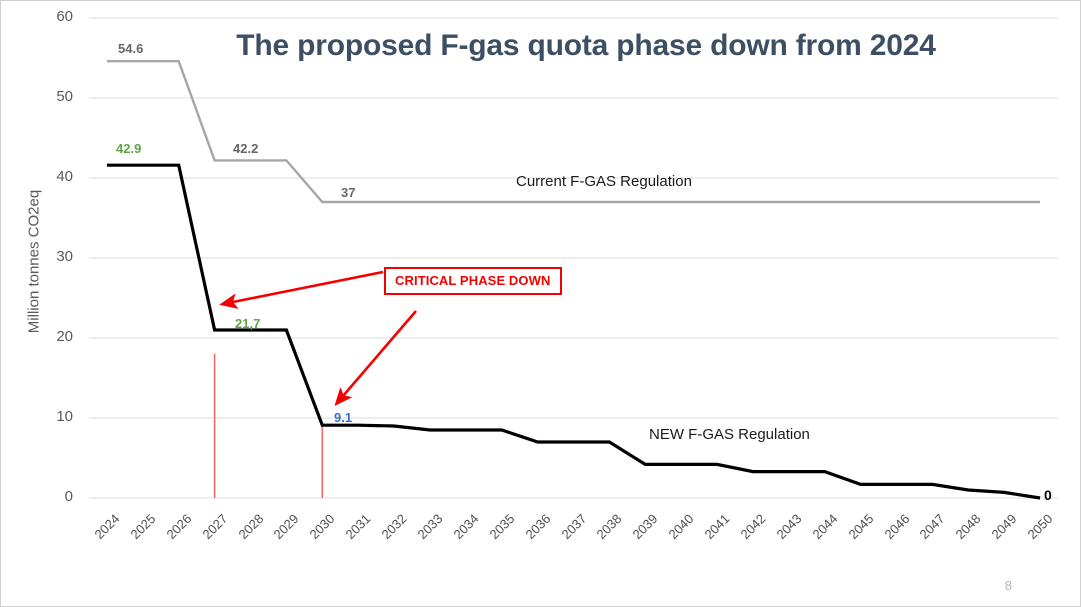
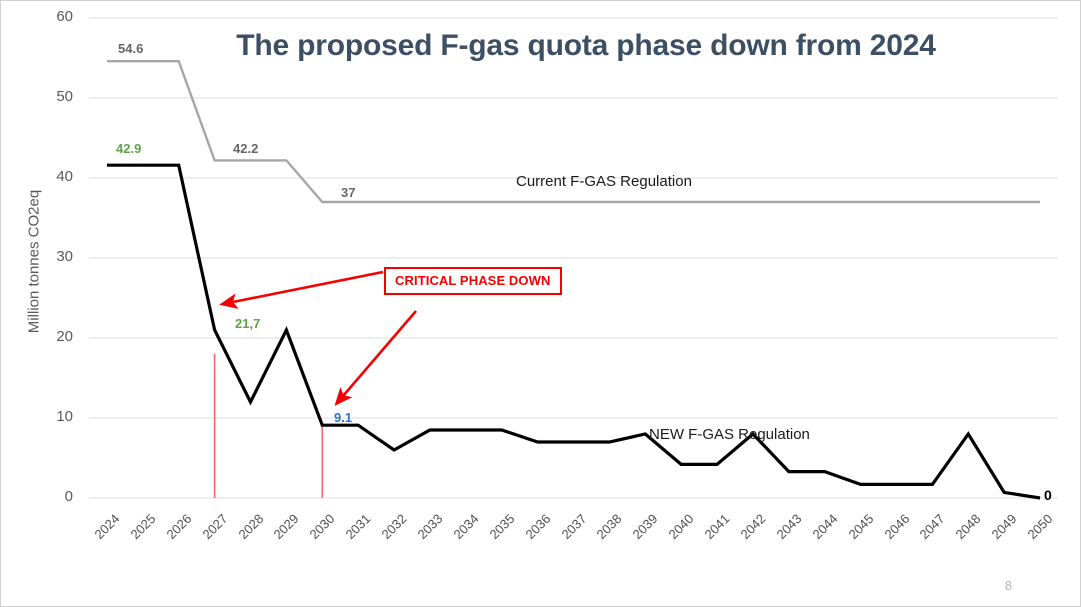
NEW F-GAS Regulation/2028: 21 -> 12
NEW F-GAS Regulation/2032: 9 -> 6
NEW F-GAS Regulation/2039: 4 -> 8
NEW F-GAS Regulation/2042: 3 -> 8
NEW F-GAS Regulation/2048: 1 -> 8
